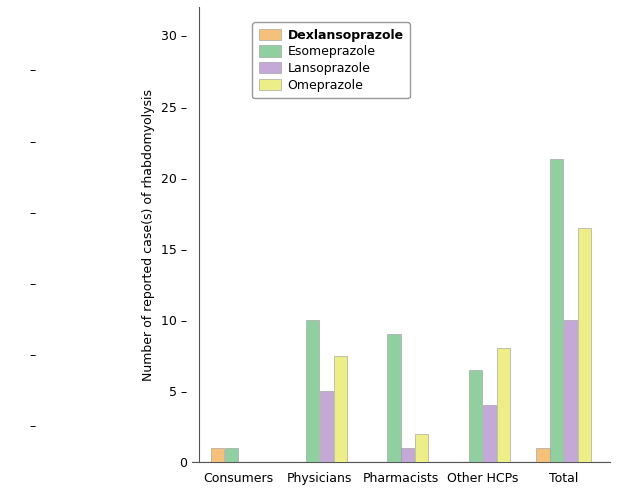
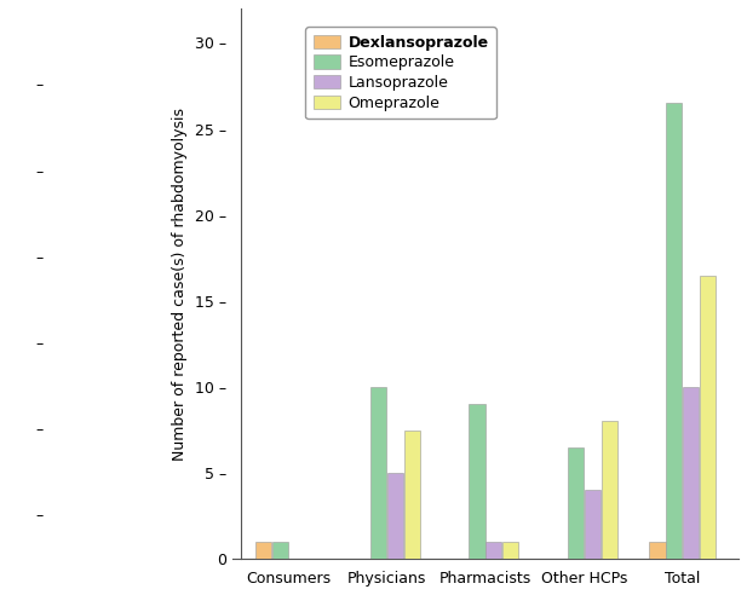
Omeprazole/Pharmacists: 2.0 – -> 1.0 –
Esomeprazole/Total: 21.3 – -> 26.5 –
